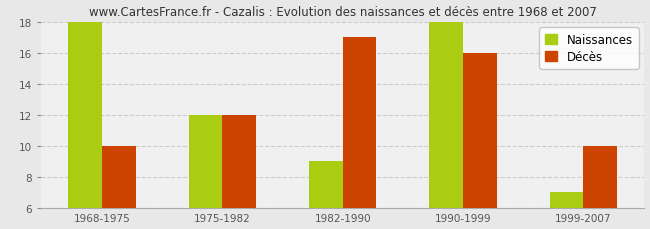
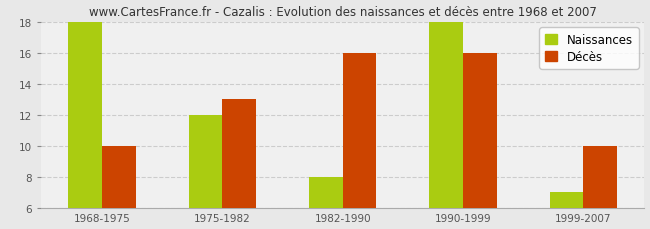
Décès/1975-1982: 12 -> 13
Naissances/1982-1990: 9 -> 8
Décès/1982-1990: 17 -> 16
